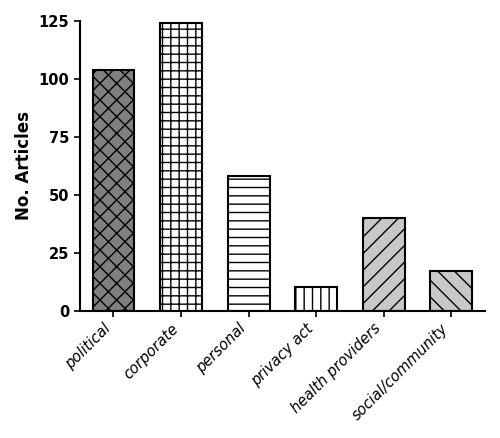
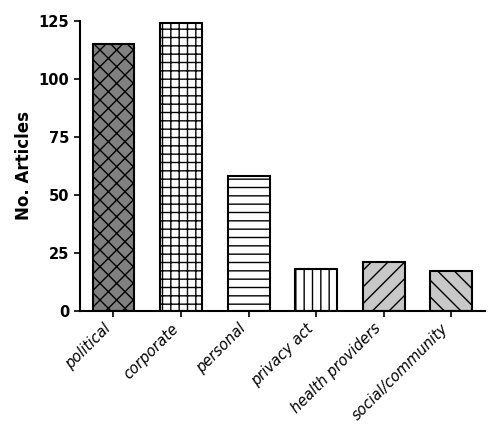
political: 104 -> 115
privacy act: 10 -> 18
health providers: 40 -> 21
